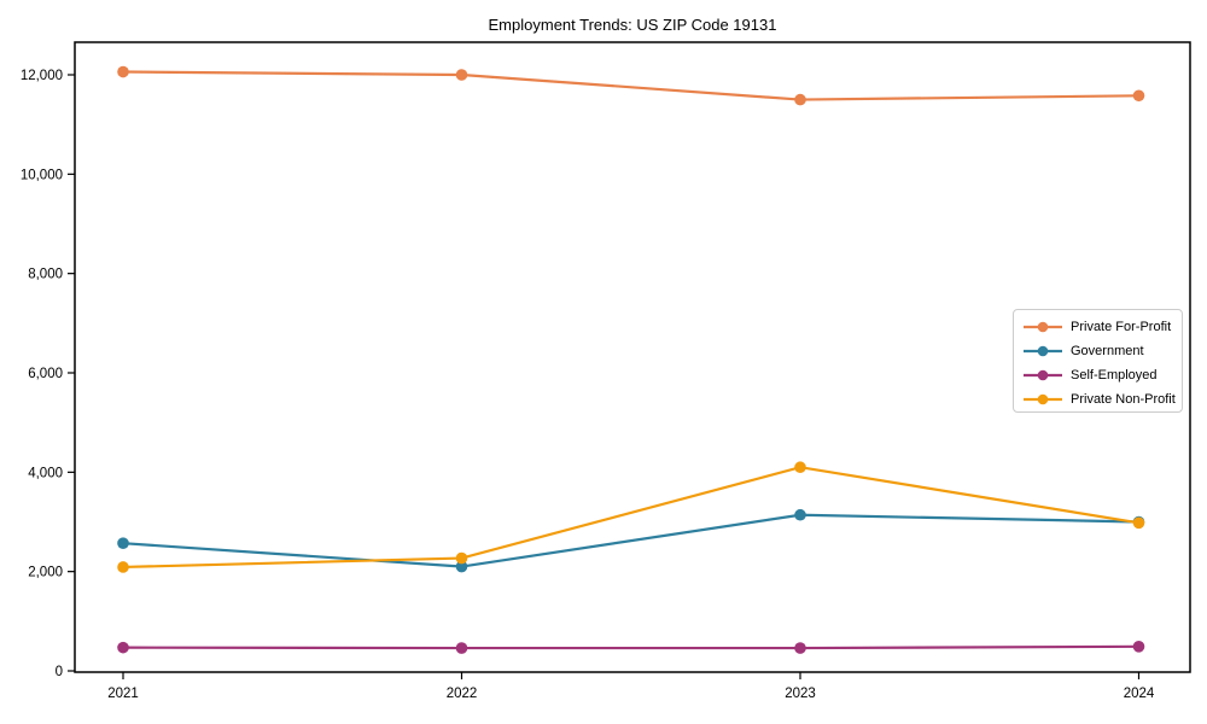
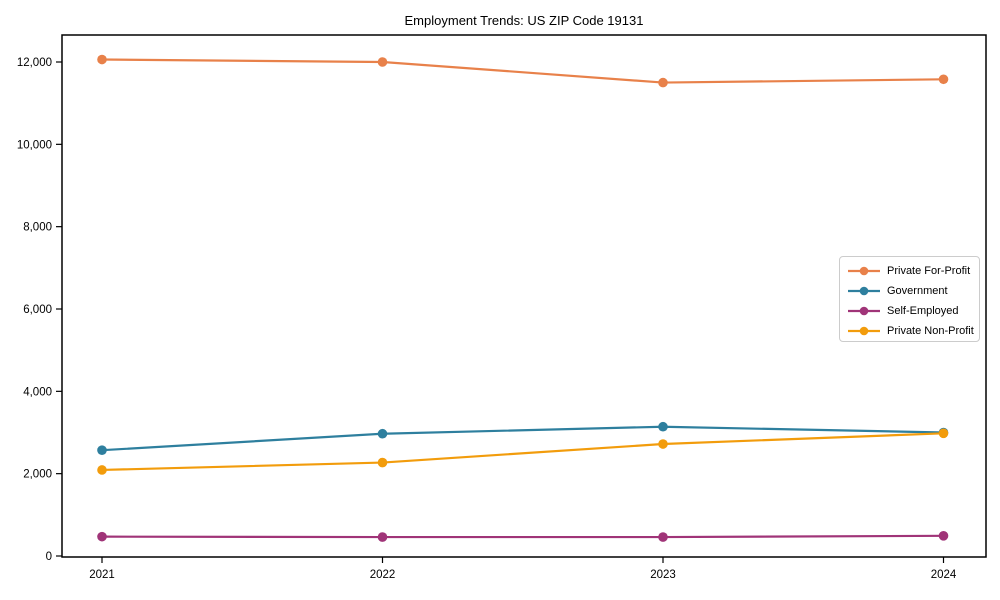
Government/2022: 2100 -> 3000
Private Non-Profit/2023: 4100 -> 2700
